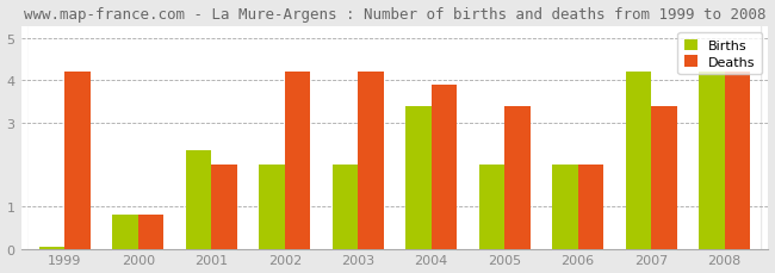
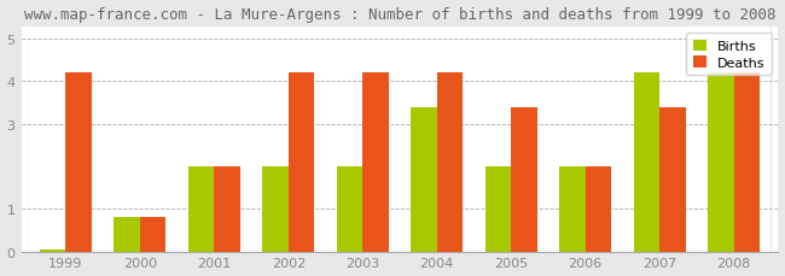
Births/2001: 2.35 -> 2.00
Deaths/2004: 3.9 -> 4.2
